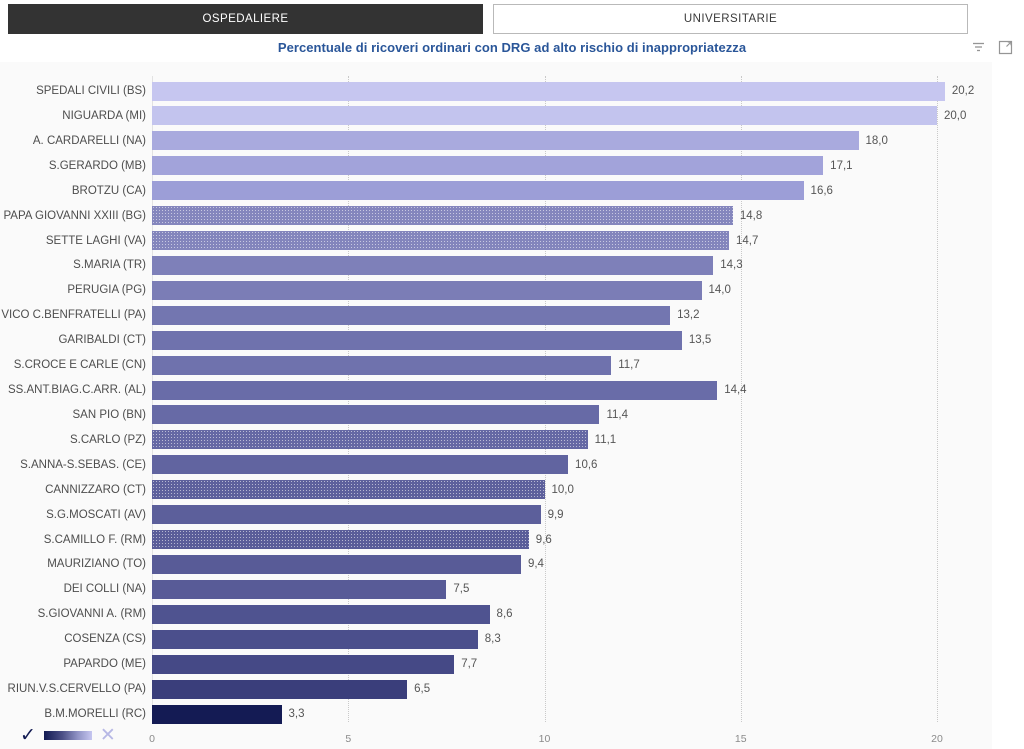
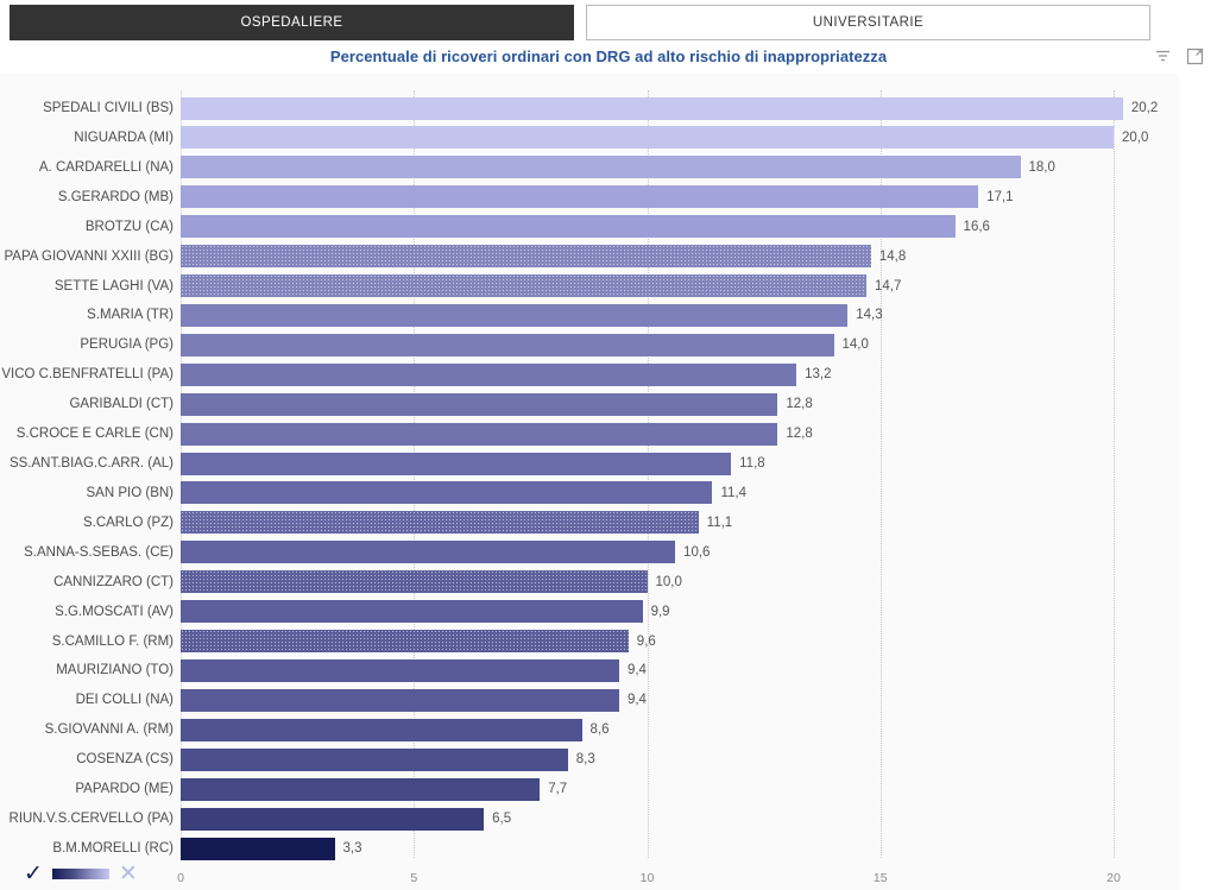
GARIBALDI (CT): 13,5 -> 12,8
S.CROCE E CARLE (CN): 11,7 -> 12,8
SS.ANT.BIAG.C.ARR. (AL): 14,4 -> 11,8
DEI COLLI (NA): 7,5 -> 9,4
